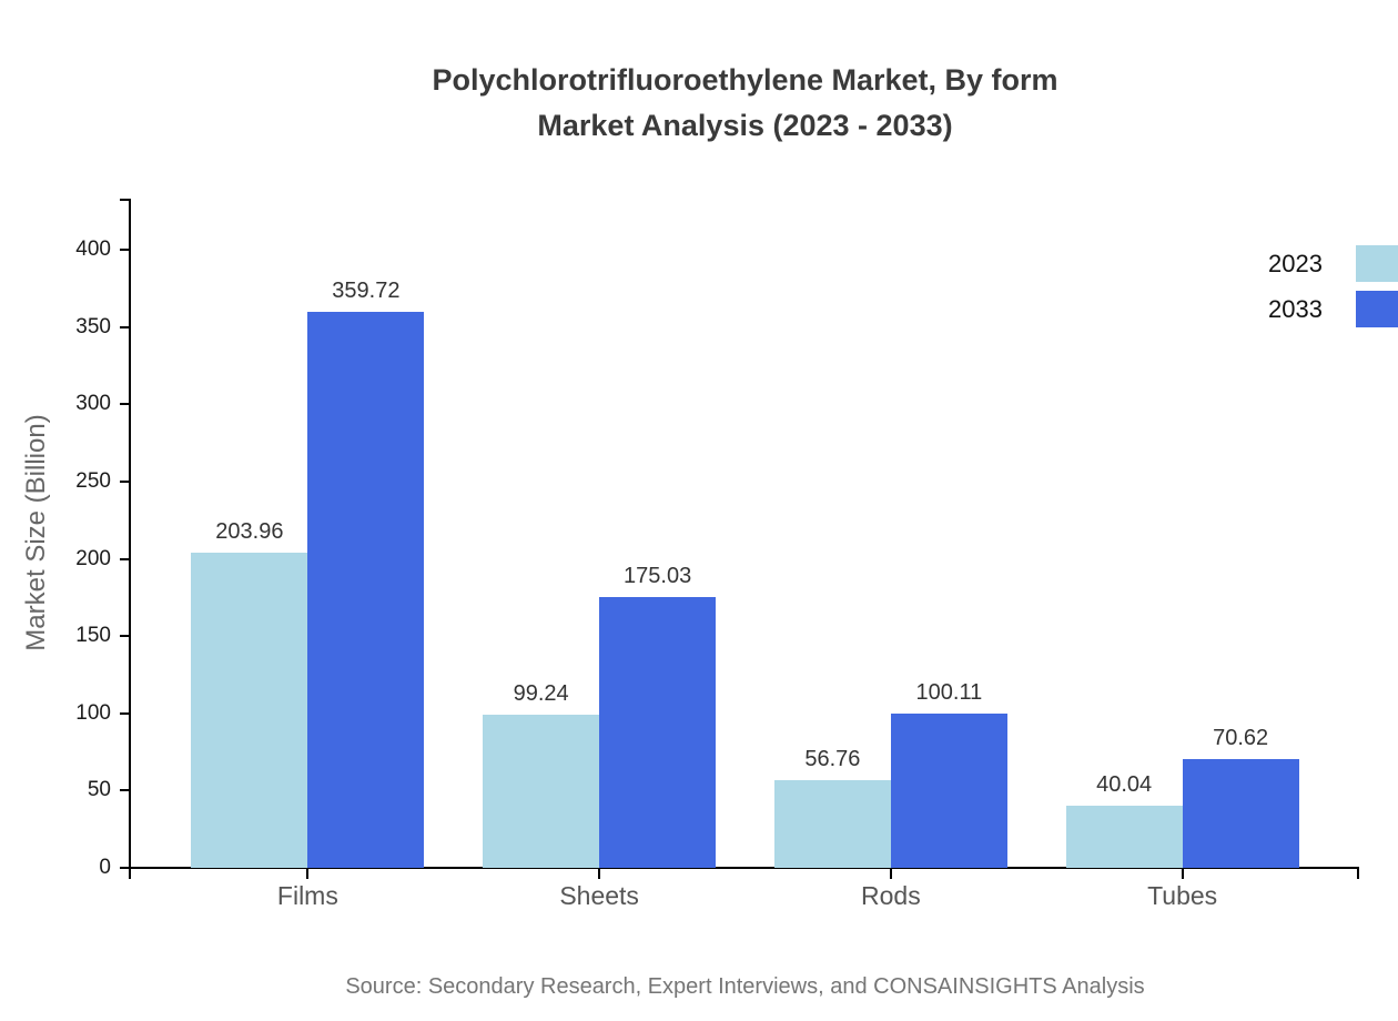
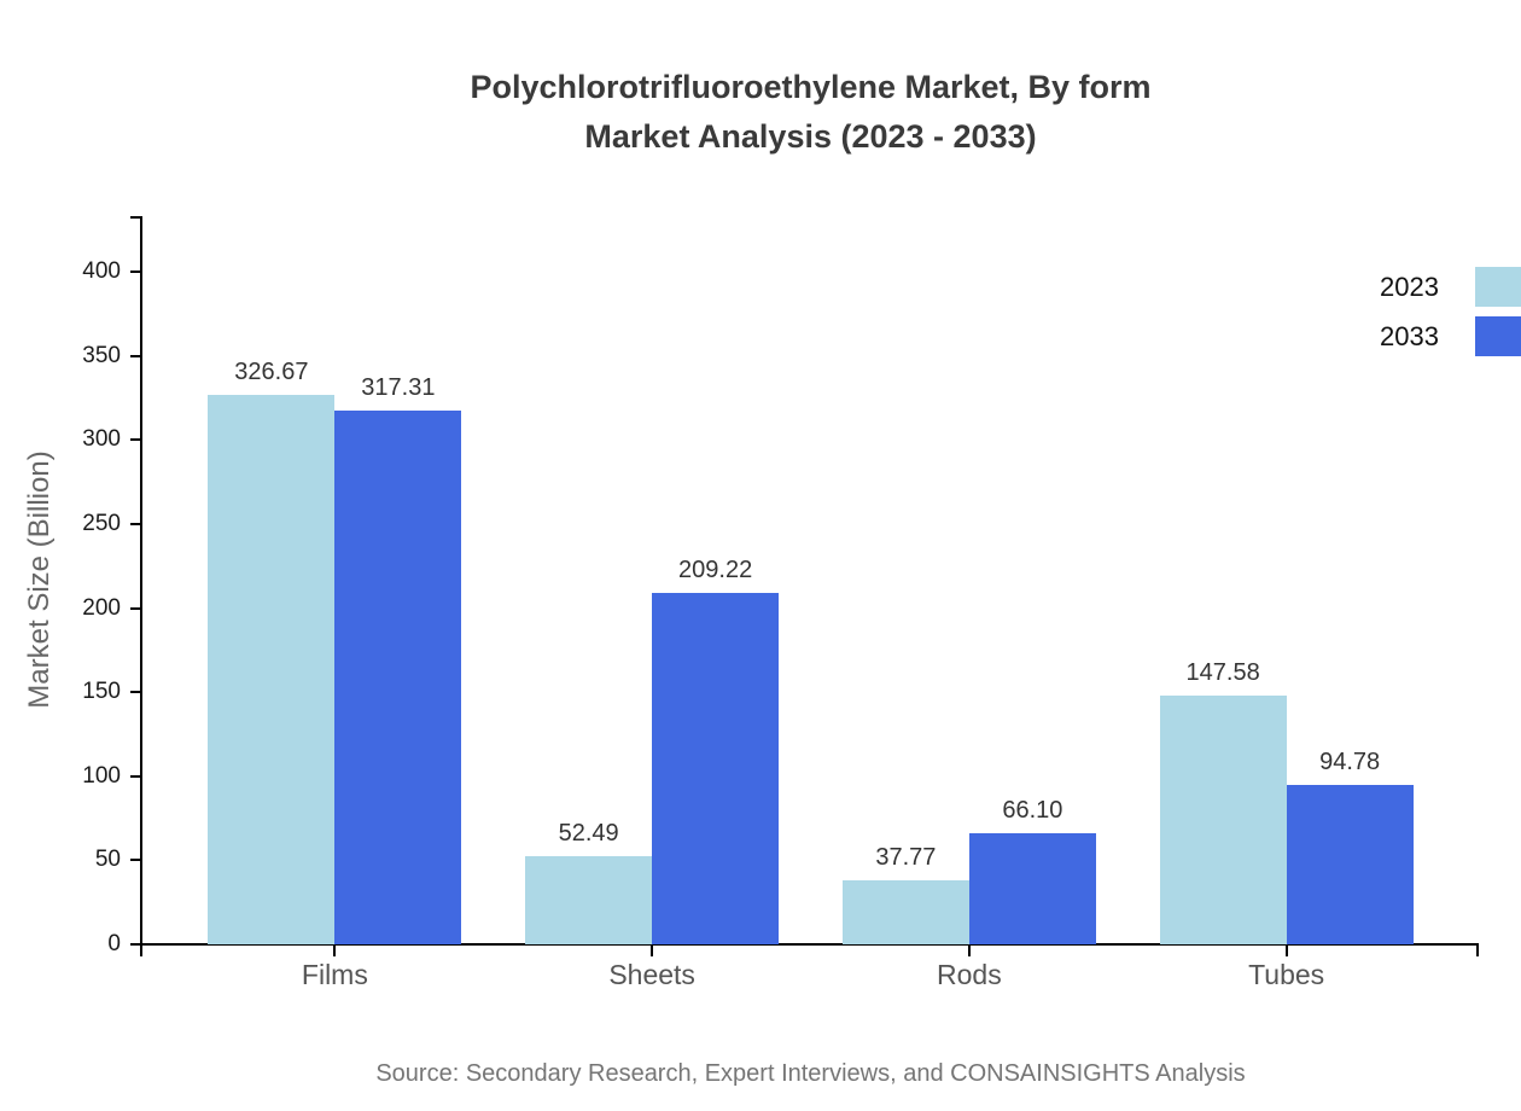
2023/Films: 203.96 -> 326.67
2033/Films: 359.72 -> 317.31
2023/Sheets: 99.24 -> 52.49
2033/Sheets: 175.03 -> 209.22
2023/Rods: 56.76 -> 37.77
2033/Rods: 100.11 -> 66.10
2023/Tubes: 40.04 -> 147.58
2033/Tubes: 70.62 -> 94.78
